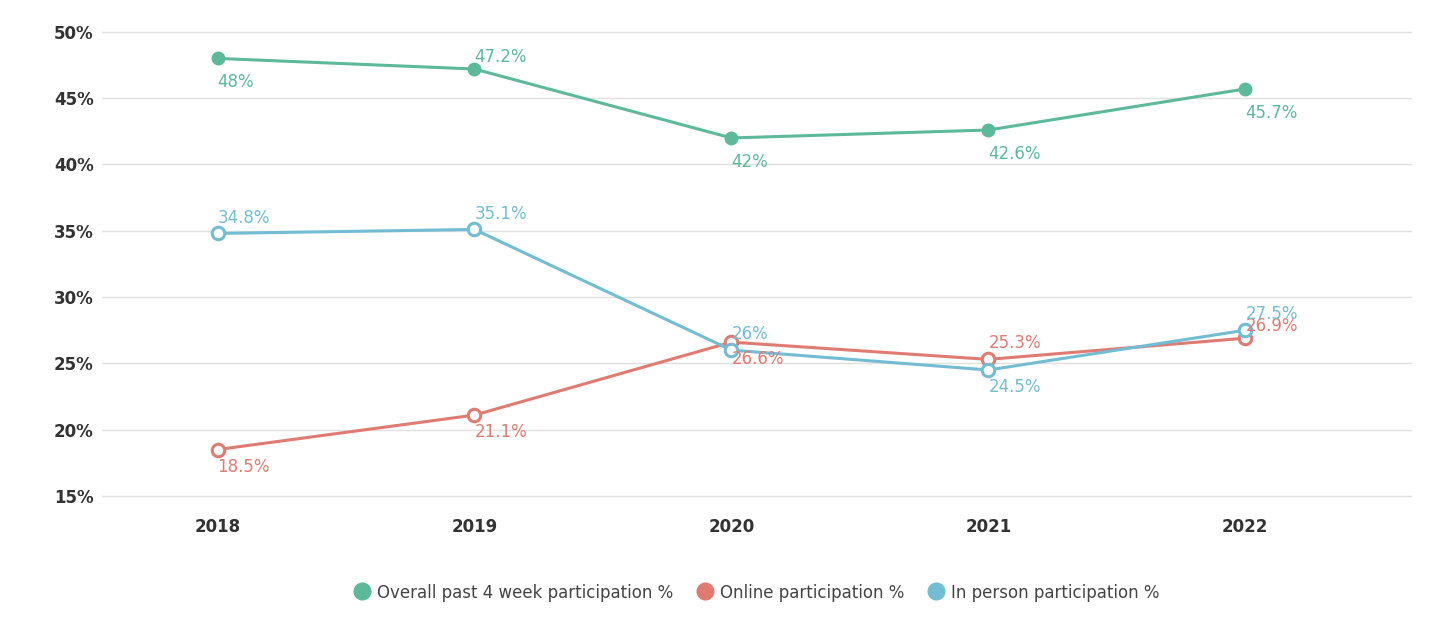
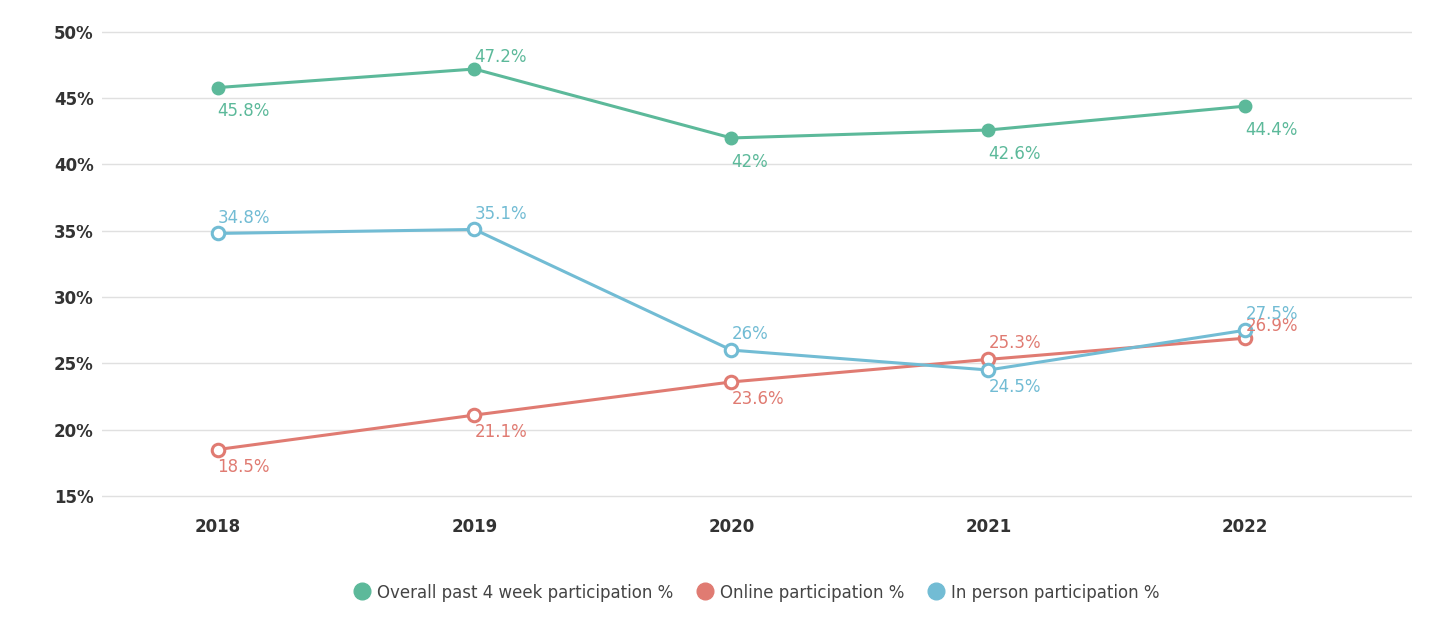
Overall past 4 week participation %/2018: 48% -> 45.8%
Online participation %/2020: 26.6% -> 23.6%
Overall past 4 week participation %/2022: 45.7% -> 44.4%
